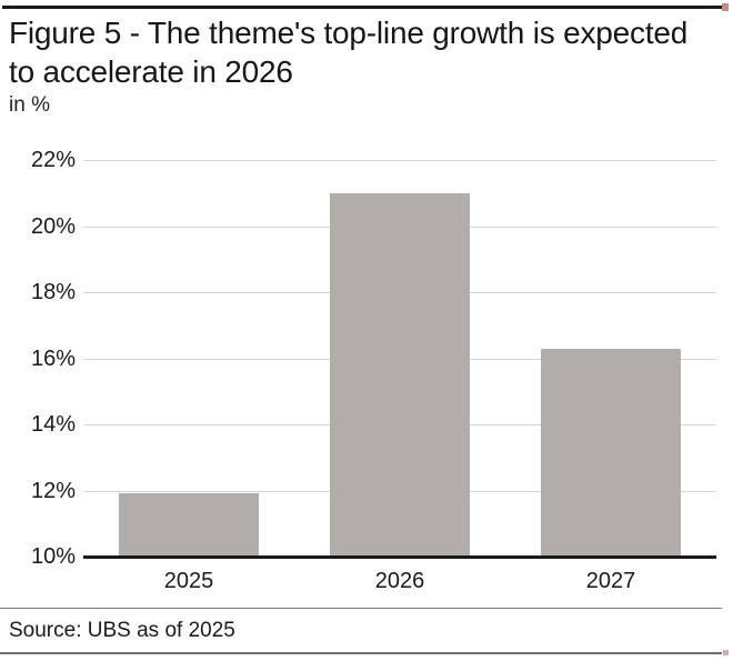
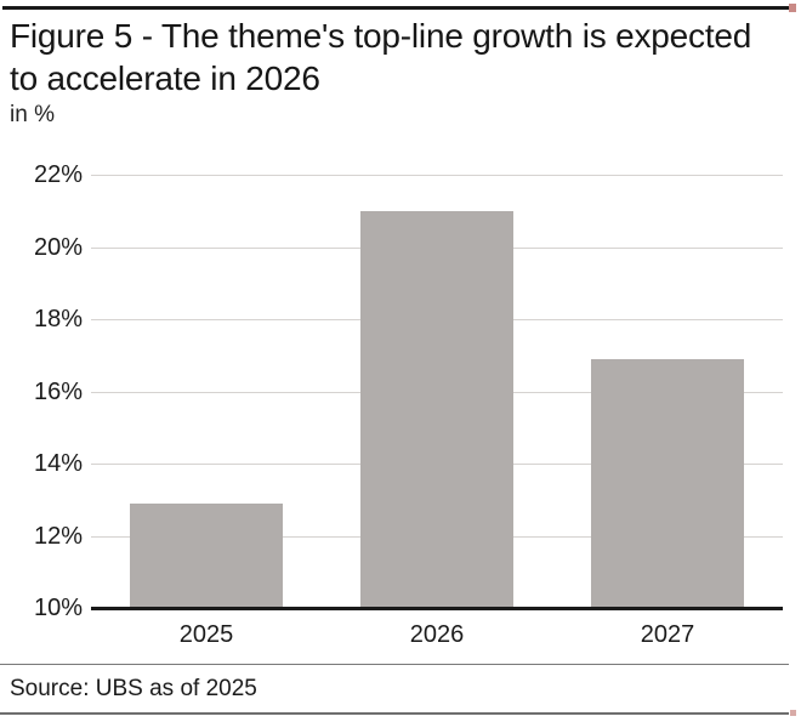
2025: 11.9% -> 12.9%
2027: 16.3% -> 16.9%
